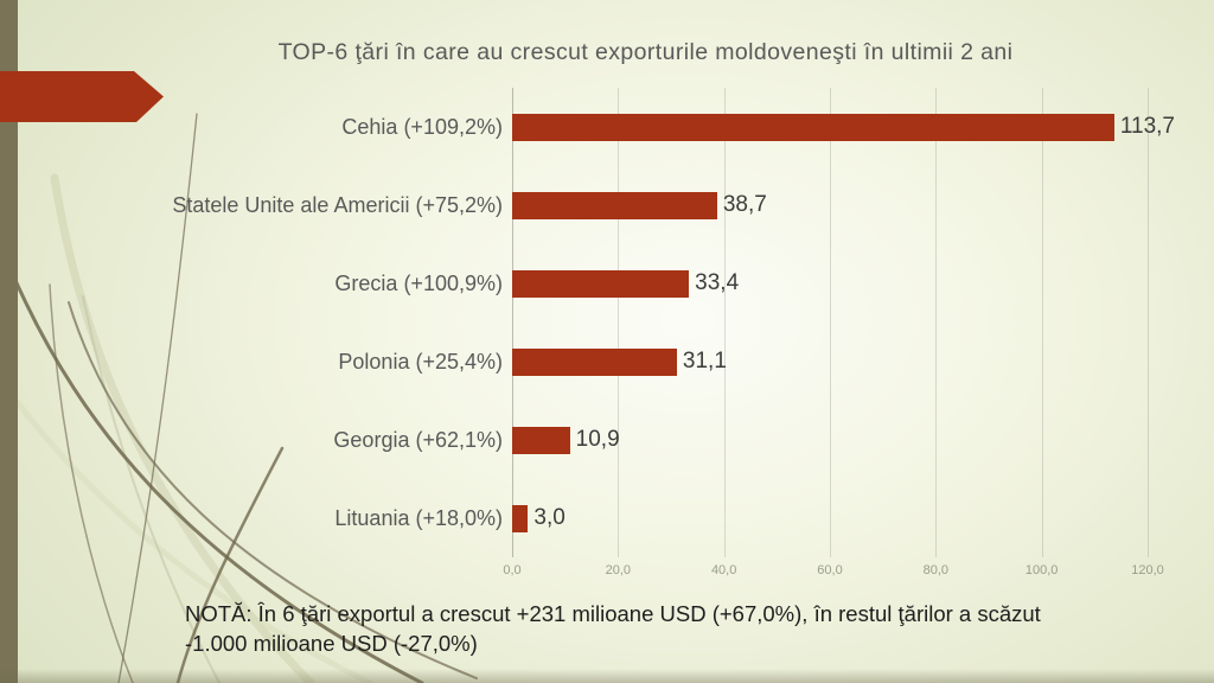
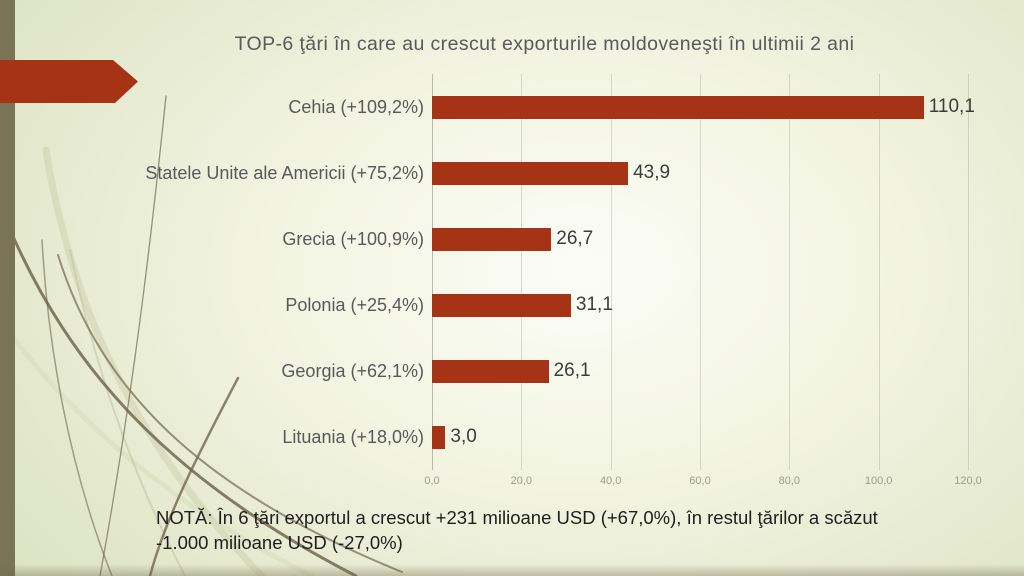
Cehia (+109,2%): 113,7 -> 110,1
Statele Unite ale Americii (+75,2%): 38,7 -> 43,9
Grecia (+100,9%): 33,4 -> 26,7
Georgia (+62,1%): 10,9 -> 26,1
